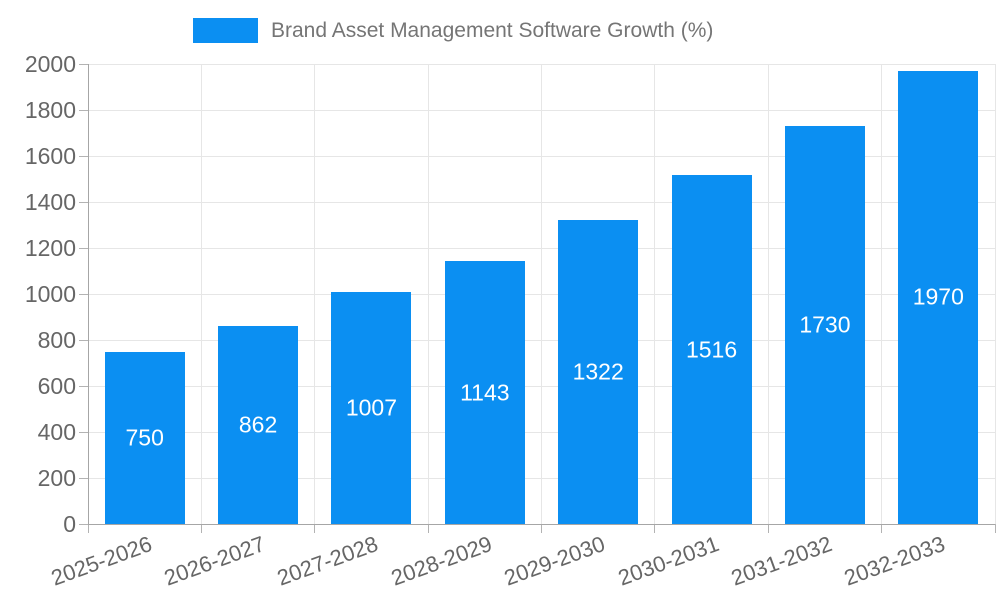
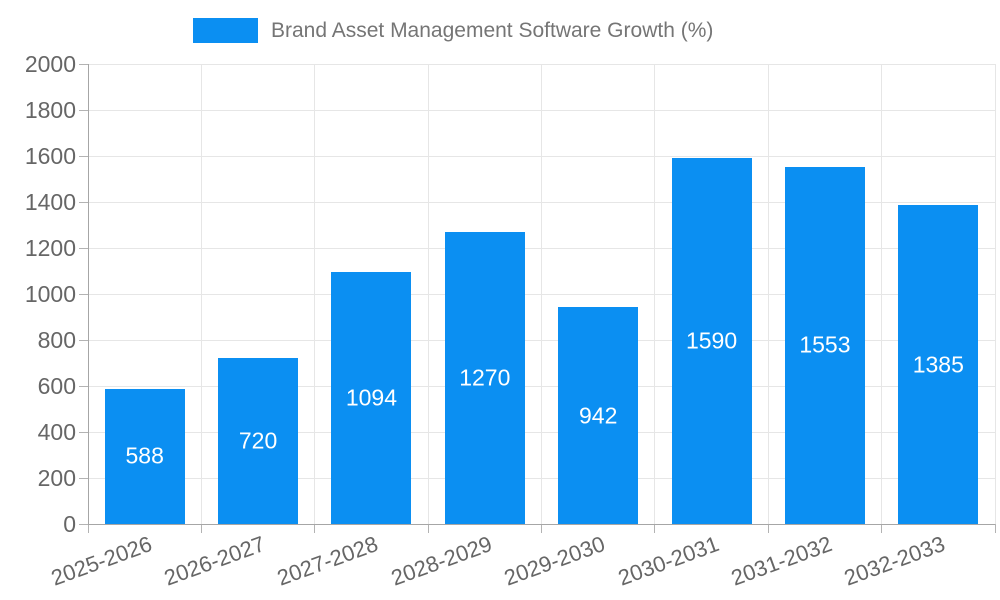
2025-2026: 750 -> 588
2026-2027: 862 -> 720
2027-2028: 1007 -> 1094
2028-2029: 1143 -> 1270
2029-2030: 1322 -> 942
2030-2031: 1516 -> 1590
2031-2032: 1730 -> 1553
2032-2033: 1970 -> 1385
